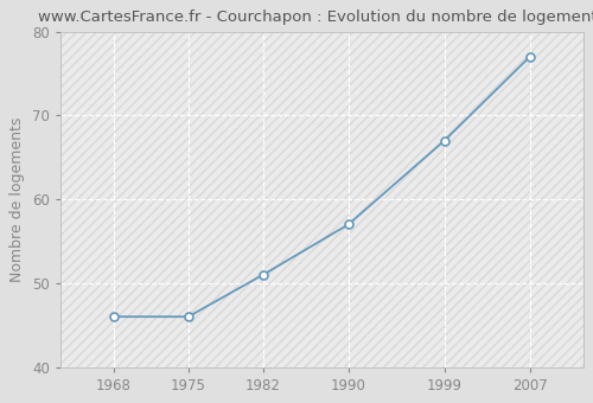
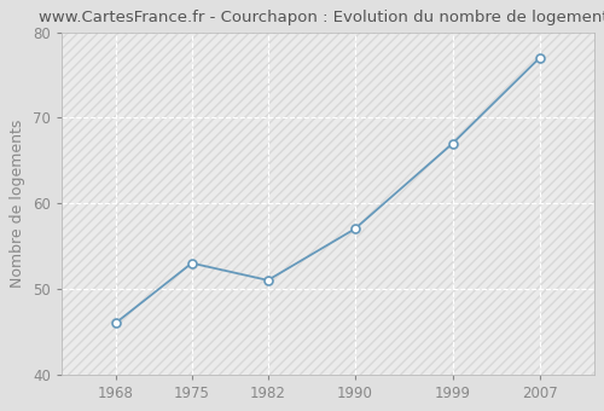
1975: 46 -> 53
